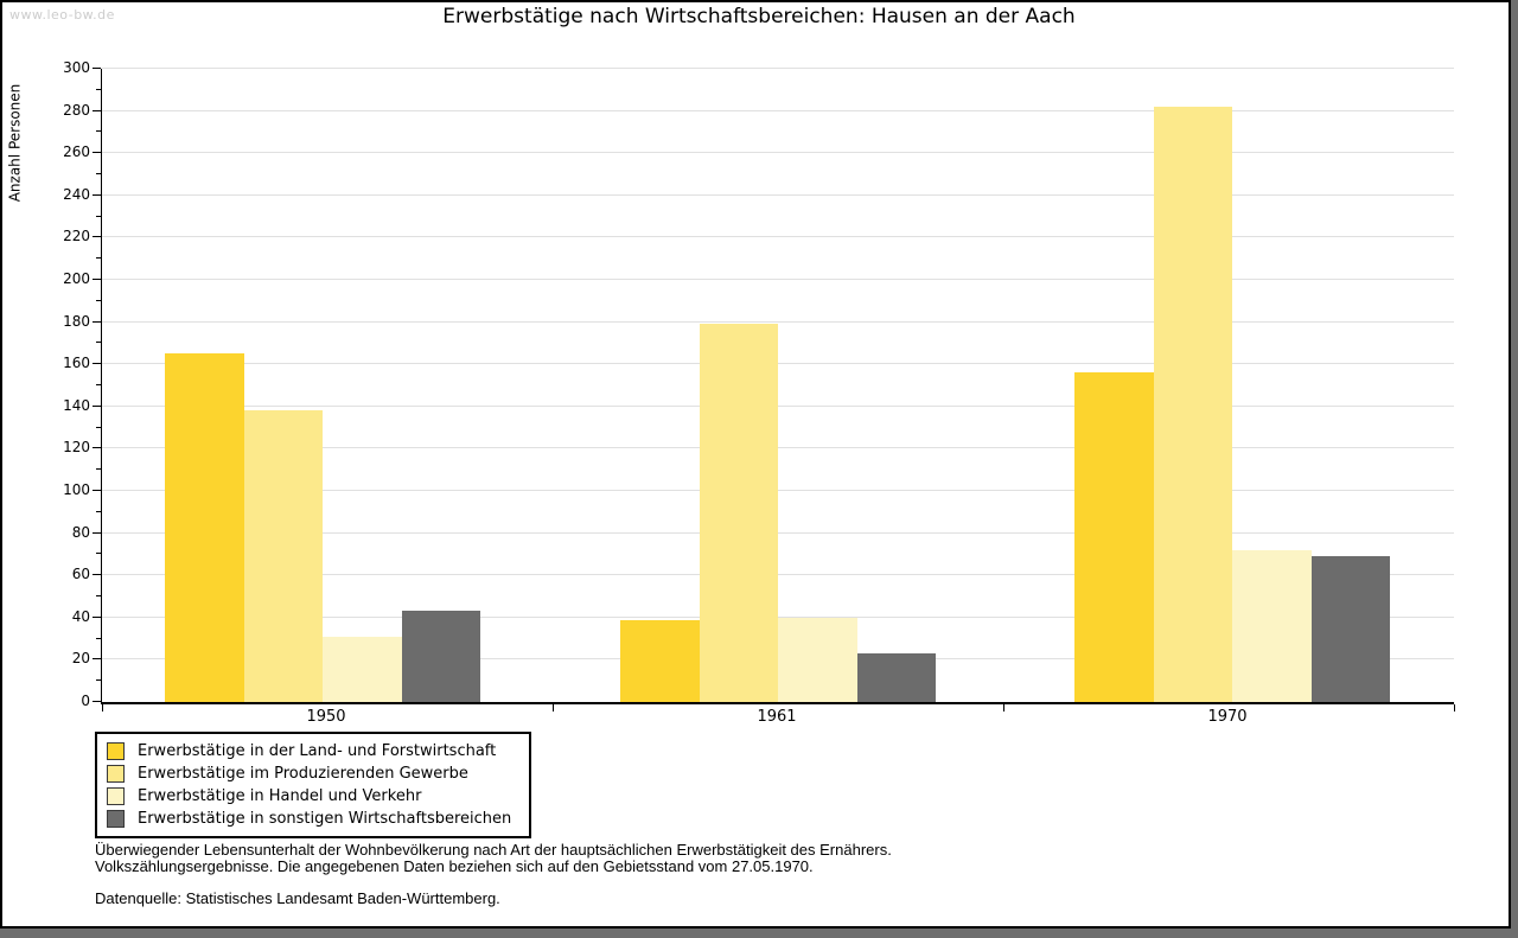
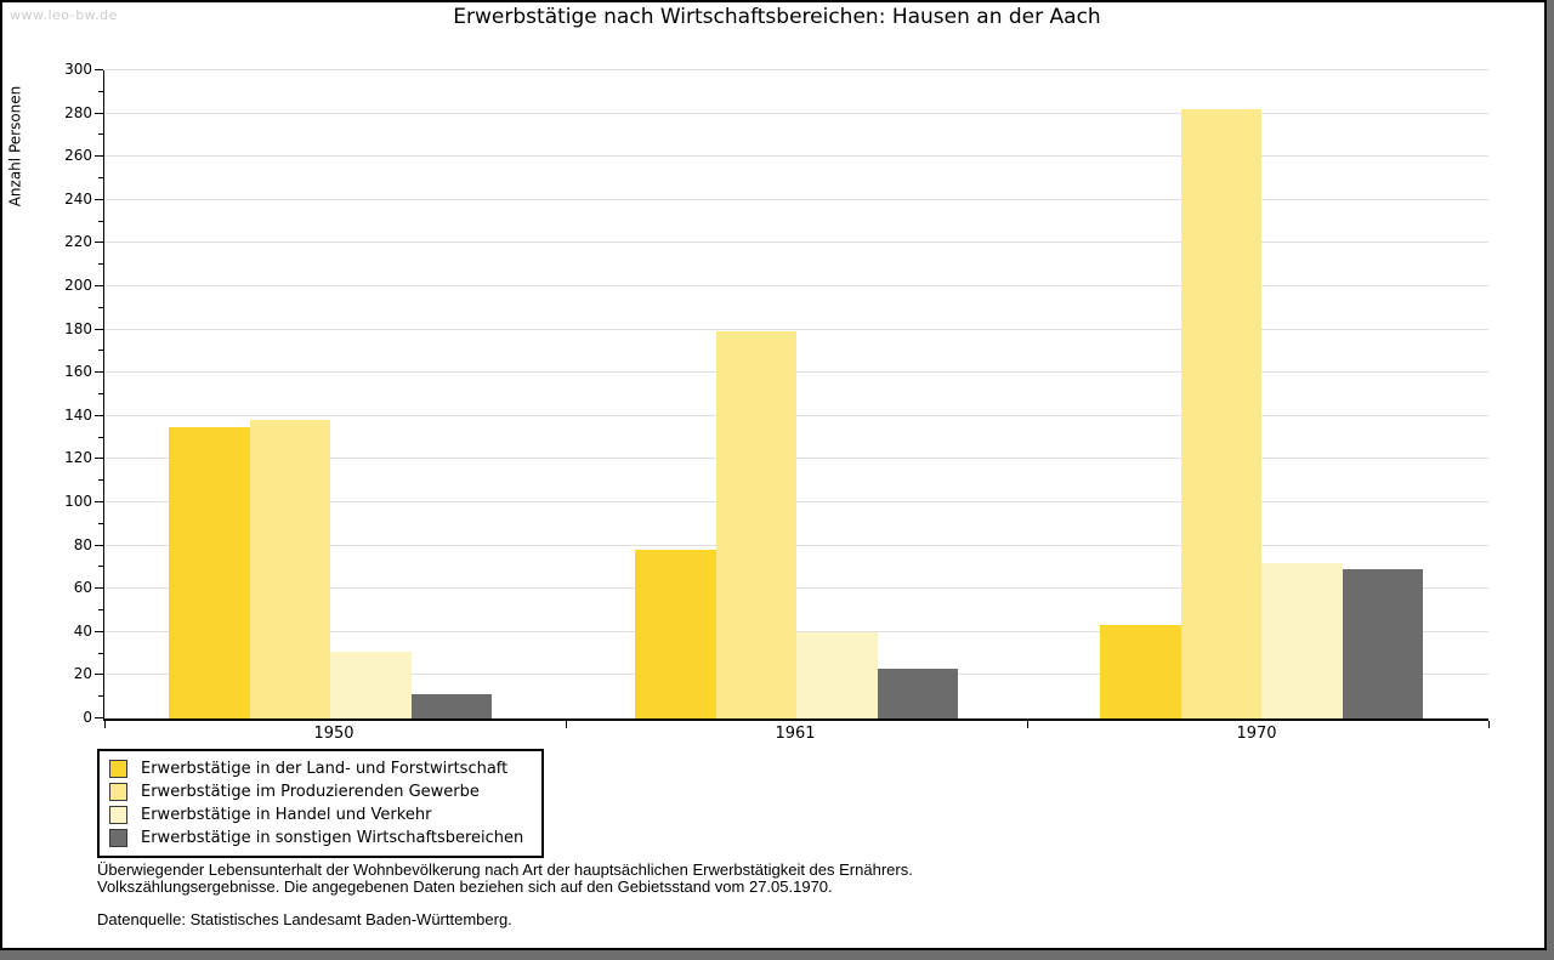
Erwerbstätige in der Land- und Forstwirtschaft/1950: 165 -> 135
Erwerbstätige in sonstigen Wirtschaftsbereichen/1950: 43 -> 11
Erwerbstätige in der Land- und Forstwirtschaft/1961: 39 -> 78
Erwerbstätige in der Land- und Forstwirtschaft/1970: 156 -> 43
